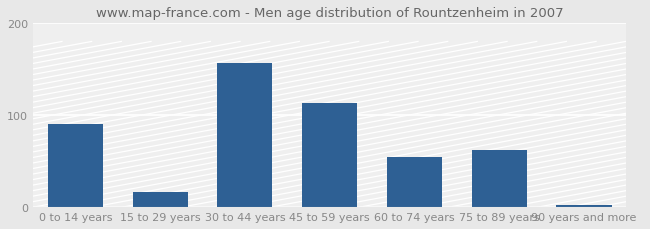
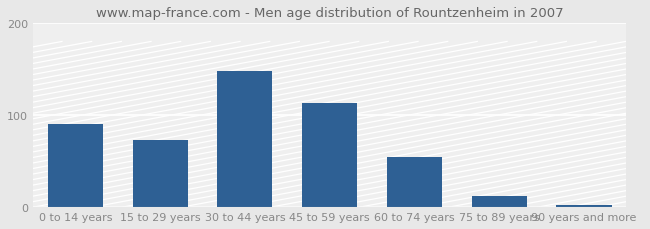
15 to 29 years: 16 -> 73
30 to 44 years: 156 -> 148
75 to 89 years: 62 -> 12
